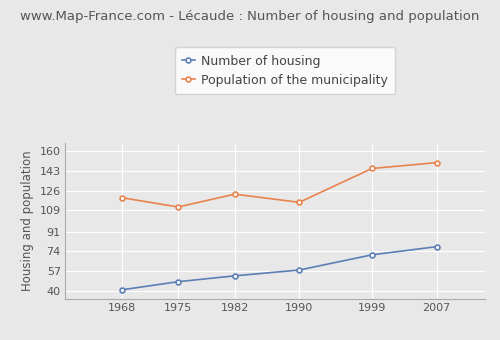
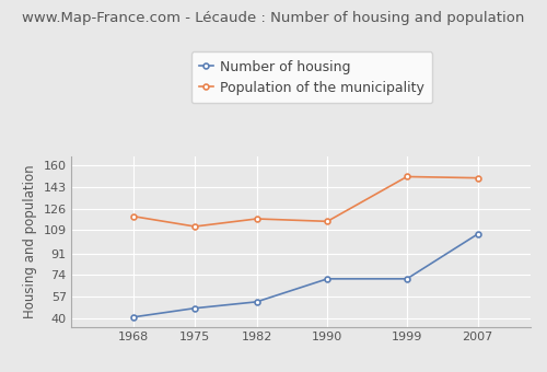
Population of the municipality/1982: 123 -> 118
Number of housing/1990: 58 -> 71
Population of the municipality/1999: 145 -> 151
Number of housing/2007: 78 -> 106
